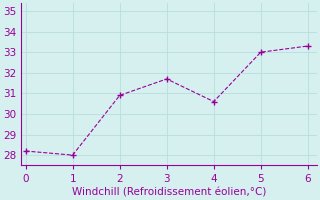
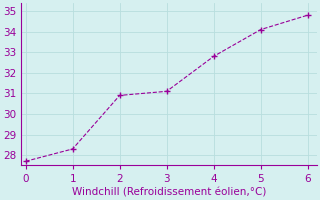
0: 28.2 -> 27.7
1: 28.0 -> 28.3
3: 31.7 -> 31.1
4: 30.6 -> 32.8
5: 33.0 -> 34.1
6: 33.3 -> 34.8
